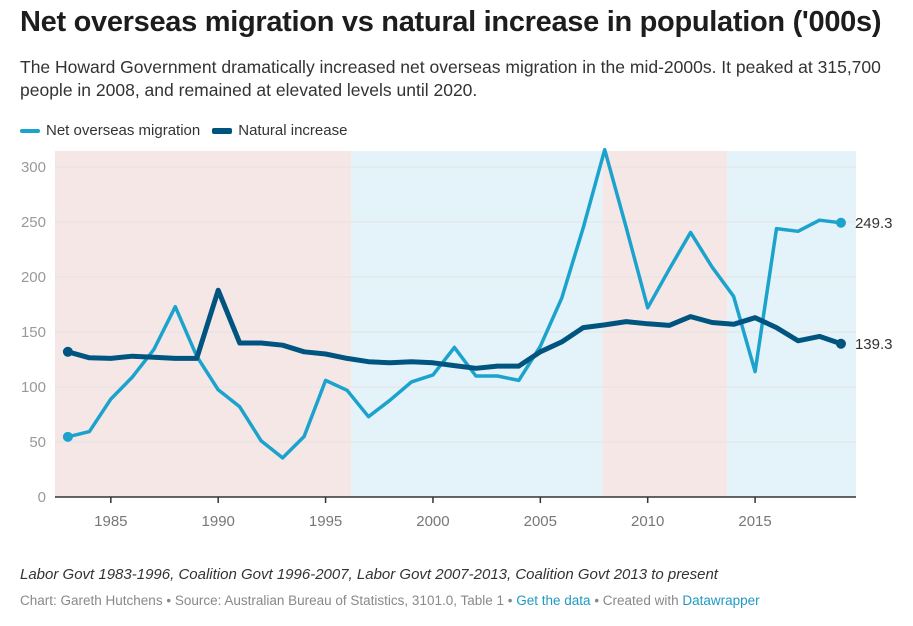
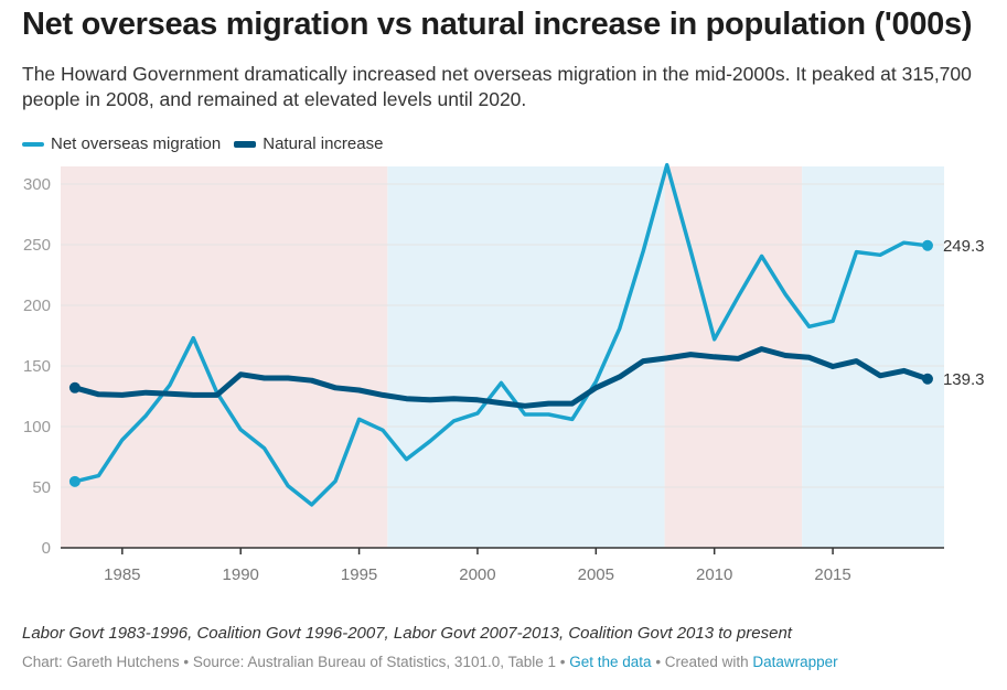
Natural increase/1990: 188 -> 143
Net overseas migration/2015: 114 -> 187
Natural increase/2015: 163 -> 150
